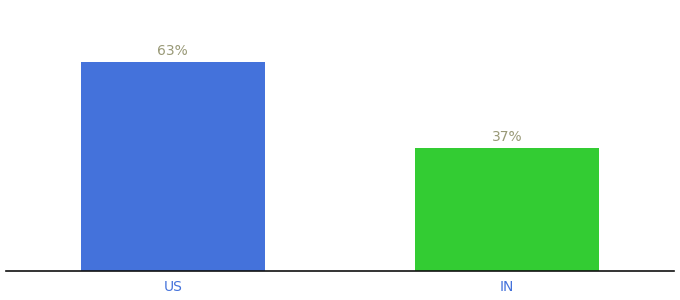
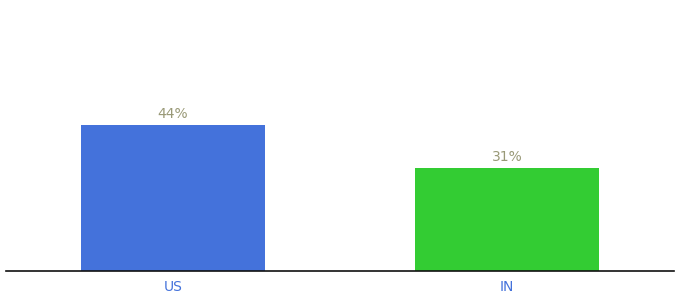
US: 63% -> 44%
IN: 37% -> 31%
